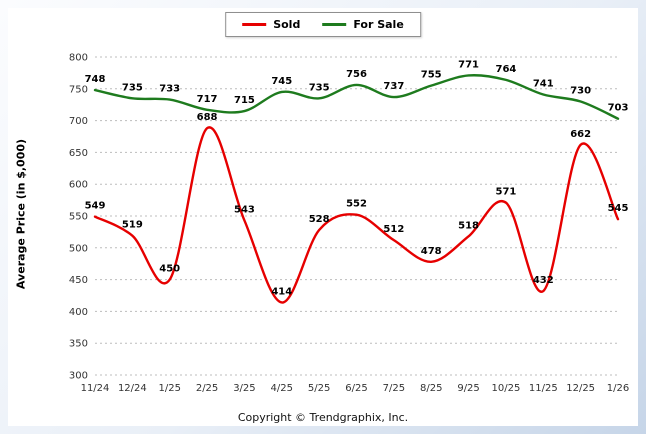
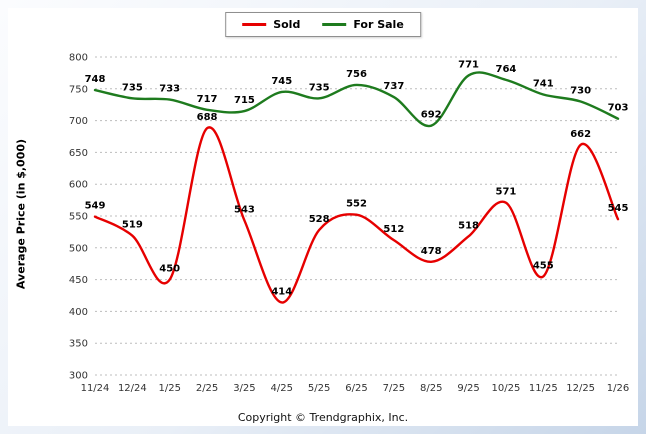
For Sale/8/25: 755 -> 692
Sold/11/25: 432 -> 455
